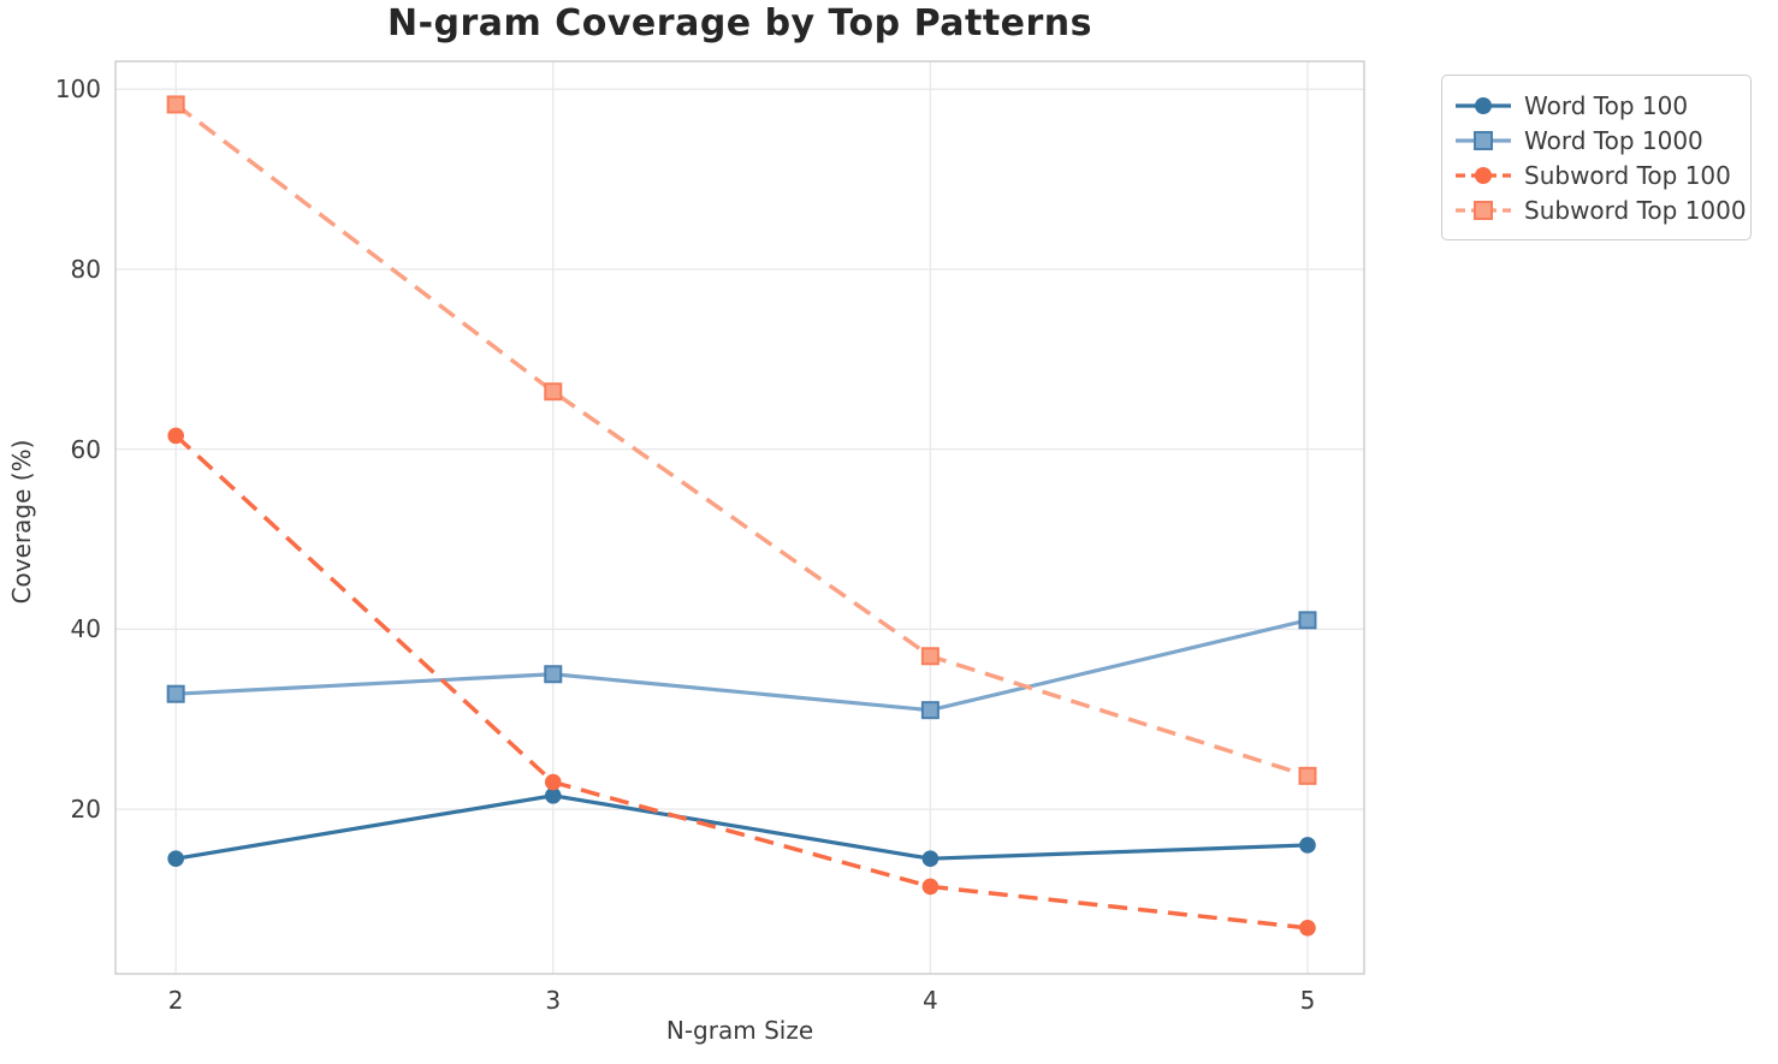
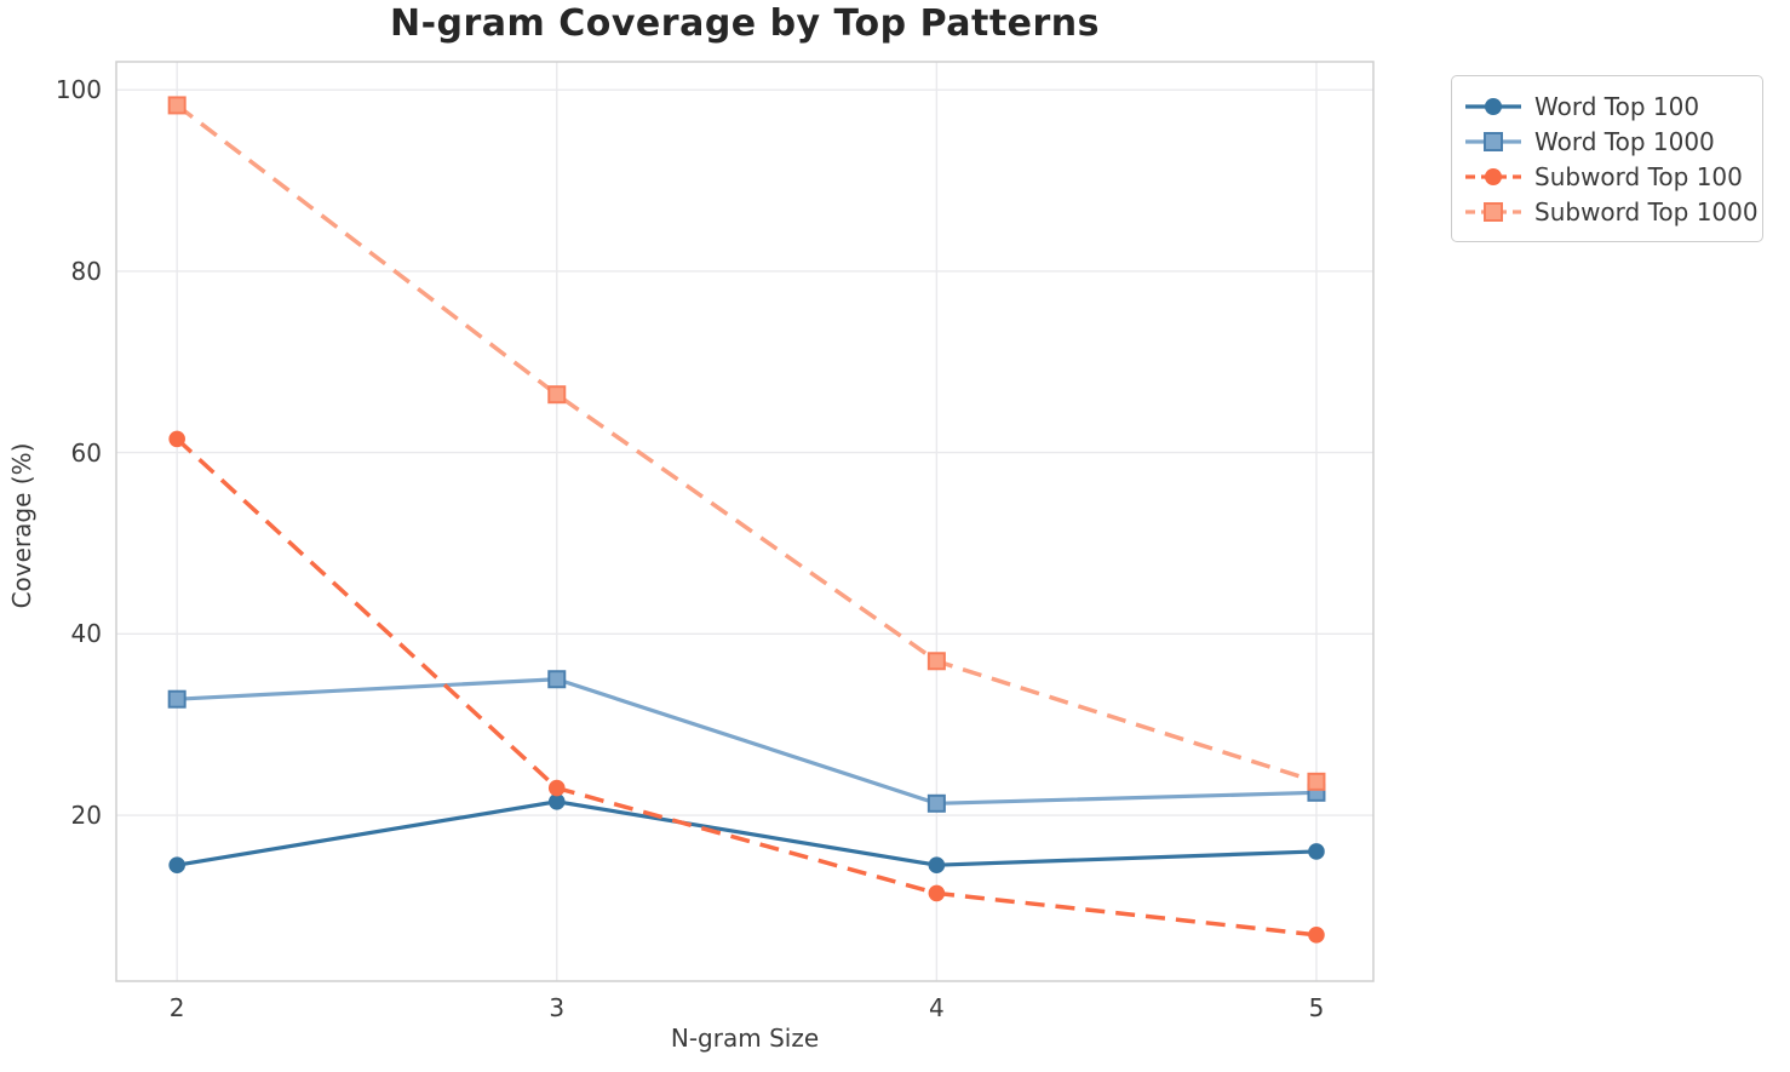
Word Top 1000/4: 31 -> 21
Word Top 1000/5: 41 -> 22
